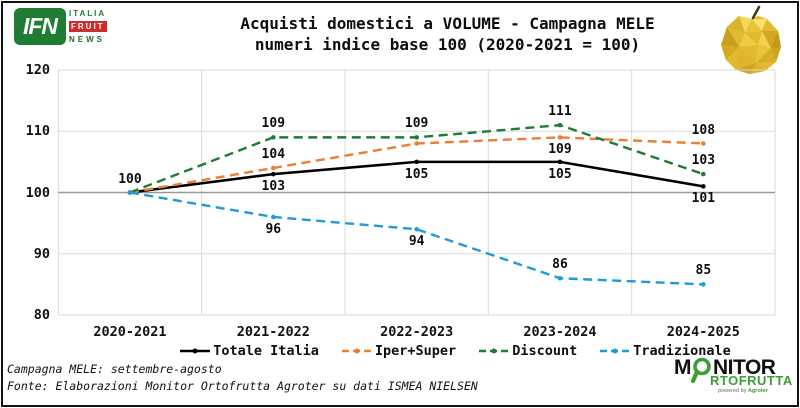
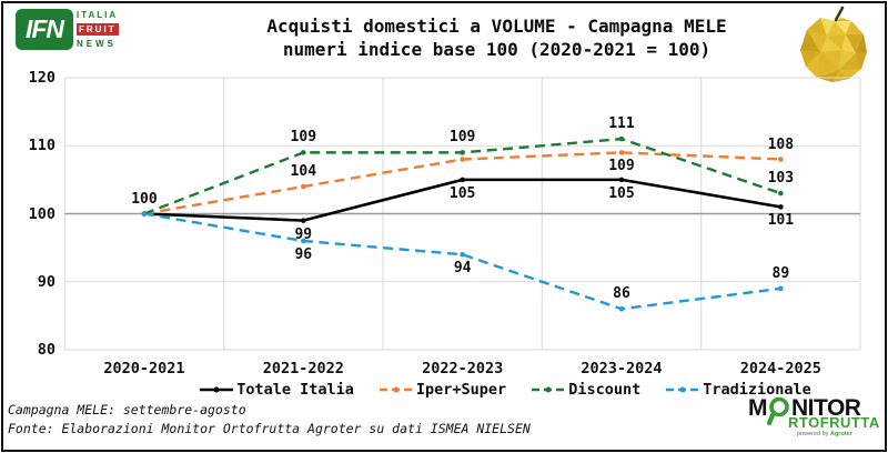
Totale Italia/2021-2022: 103 -> 99
Tradizionale/2024-2025: 85 -> 89
